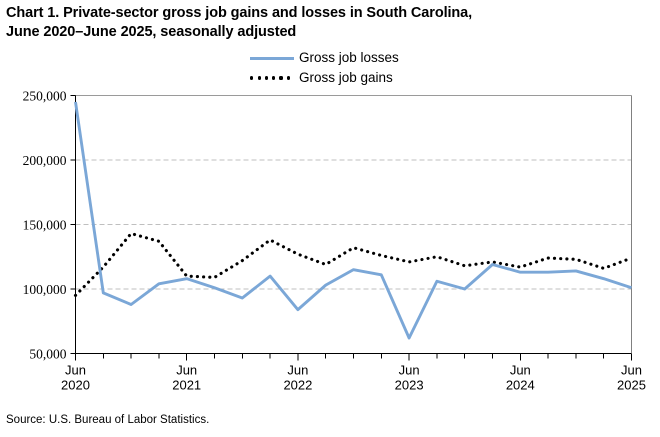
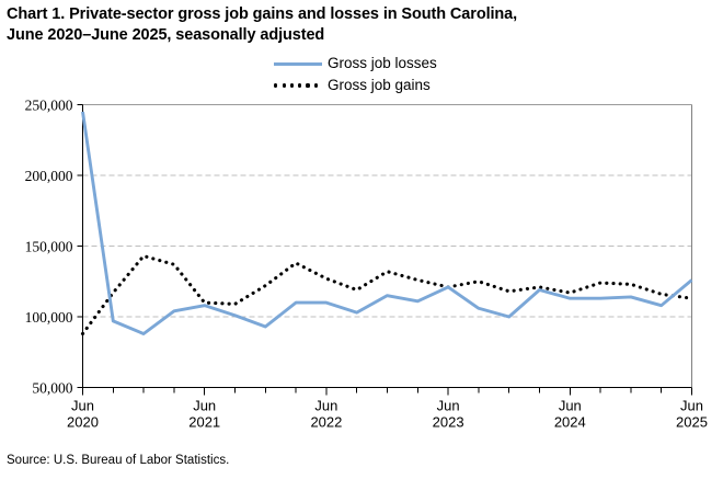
Gross job gains/Jun 2020: 95000 -> 88000
Gross job losses/Jun 2022: 84000 -> 110000
Gross job losses/Jun 2023: 62000 -> 121000
Gross job losses/Jun 2025: 101000 -> 126000
Gross job gains/Jun 2025: 124000 -> 113000
